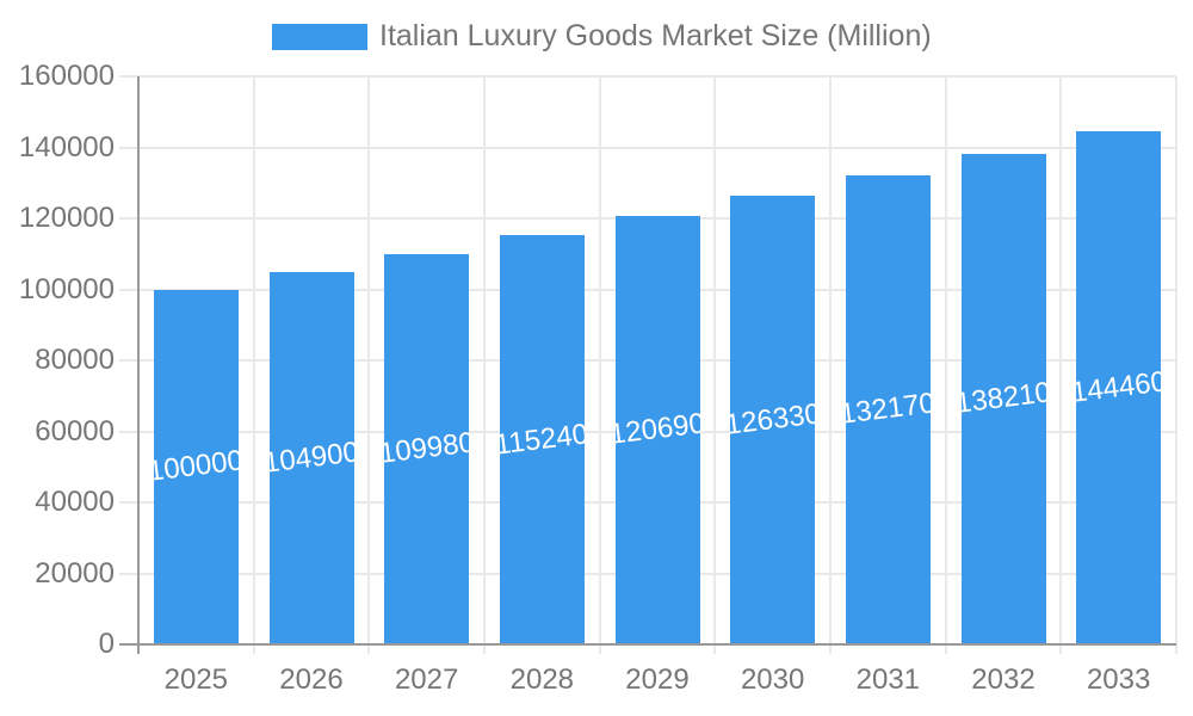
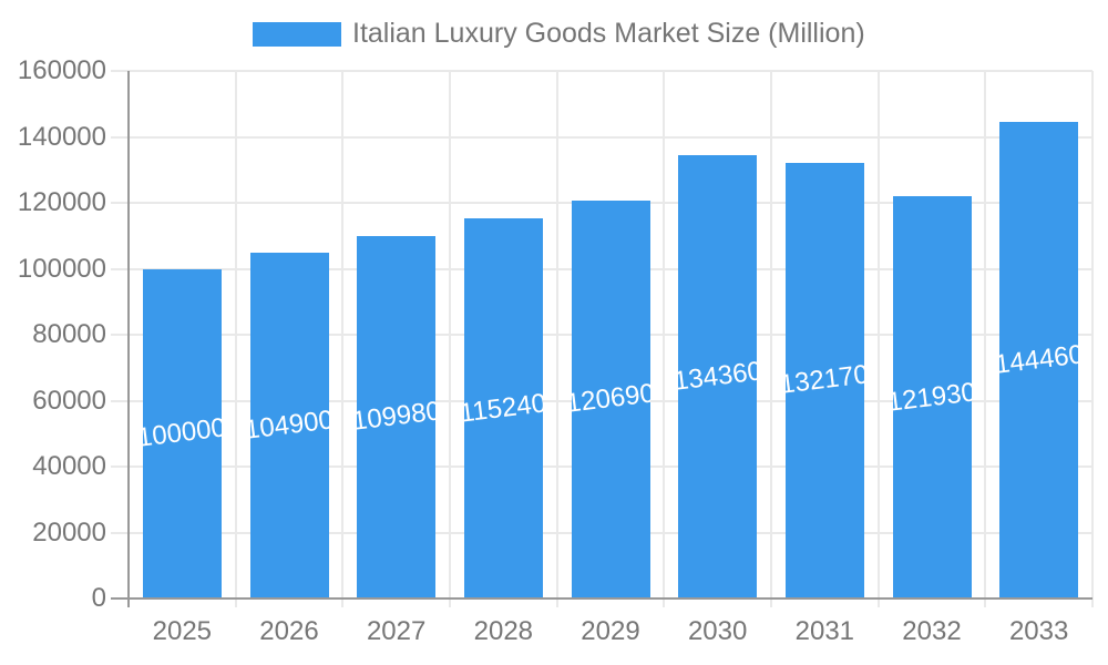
2030: 126330 -> 134360
2032: 138210 -> 121930
